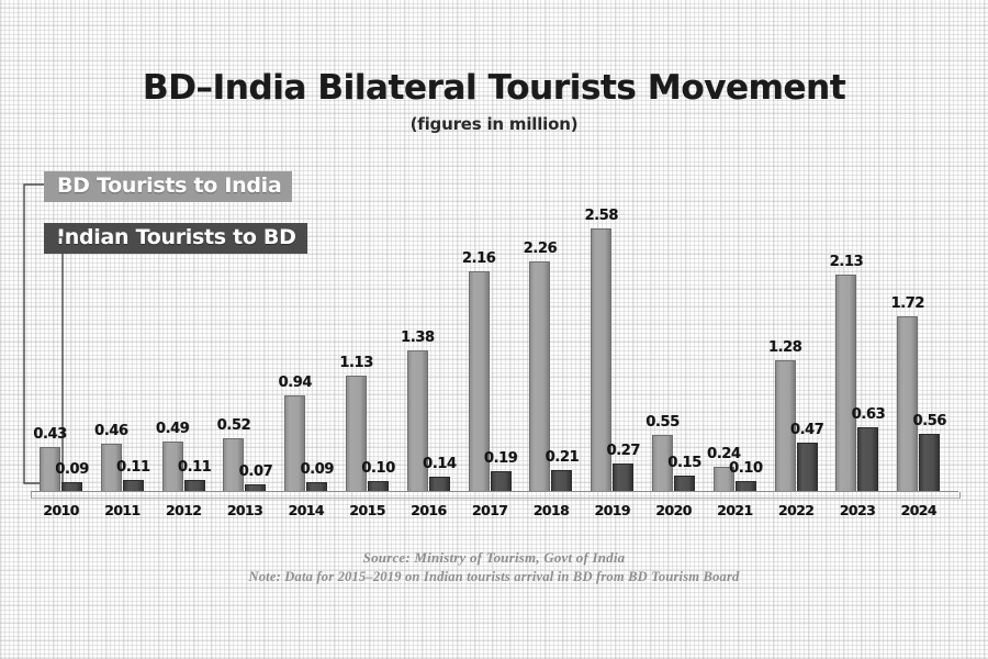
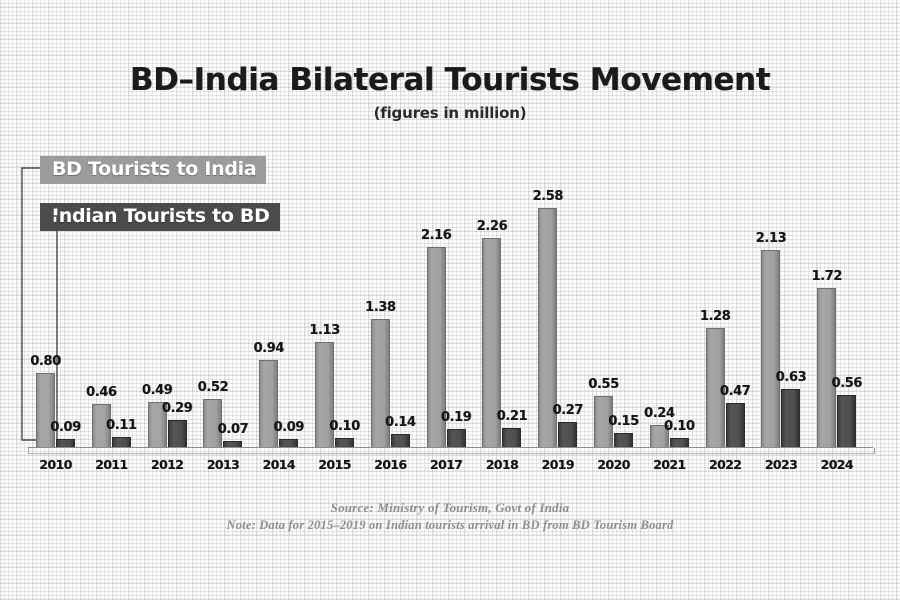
BD Tourists to India/2010: 0.43 -> 0.80
Indian Tourists to BD/2012: 0.11 -> 0.29
